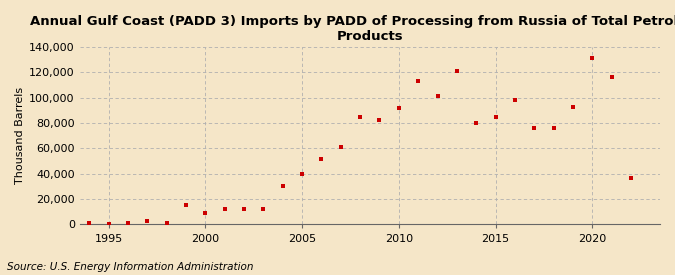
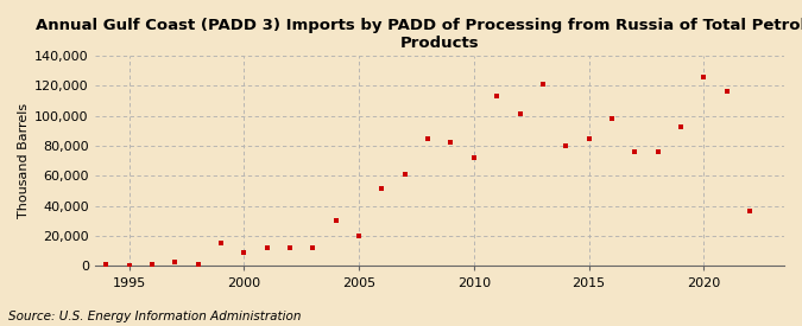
2005: 40,000 -> 20,000
2010: 92,000 -> 72,000
2020: 131,000 -> 126,000
